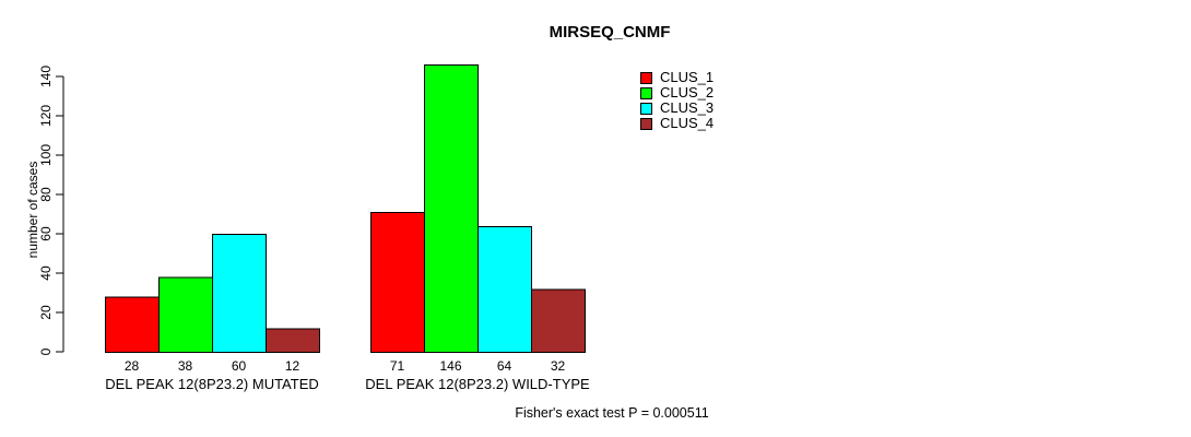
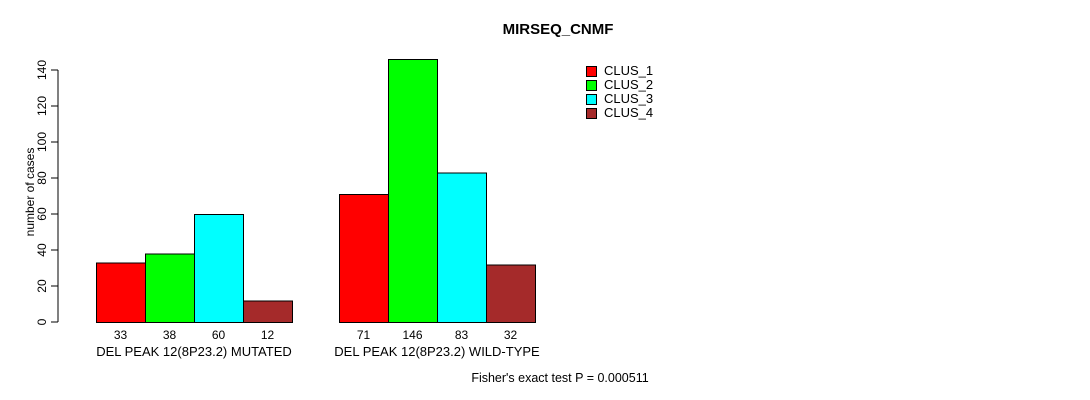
CLUS_1/DEL PEAK 12(8P23.2) MUTATED: 28 -> 33
CLUS_3/DEL PEAK 12(8P23.2) WILD-TYPE: 64 -> 83
